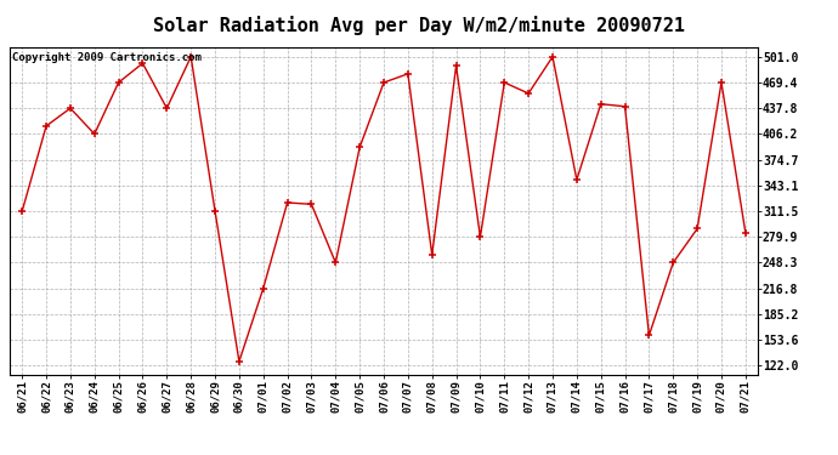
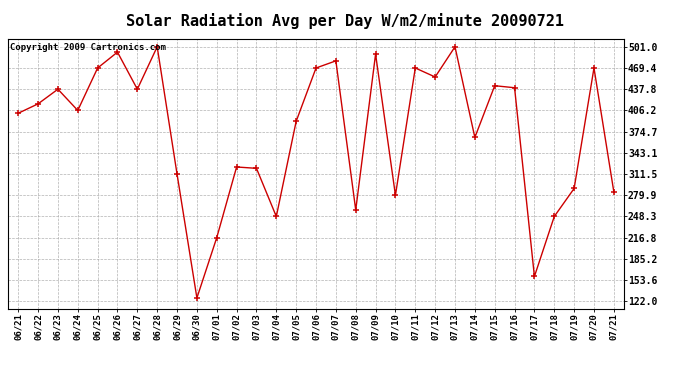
06/21: 312 -> 402
07/14: 350 -> 366
